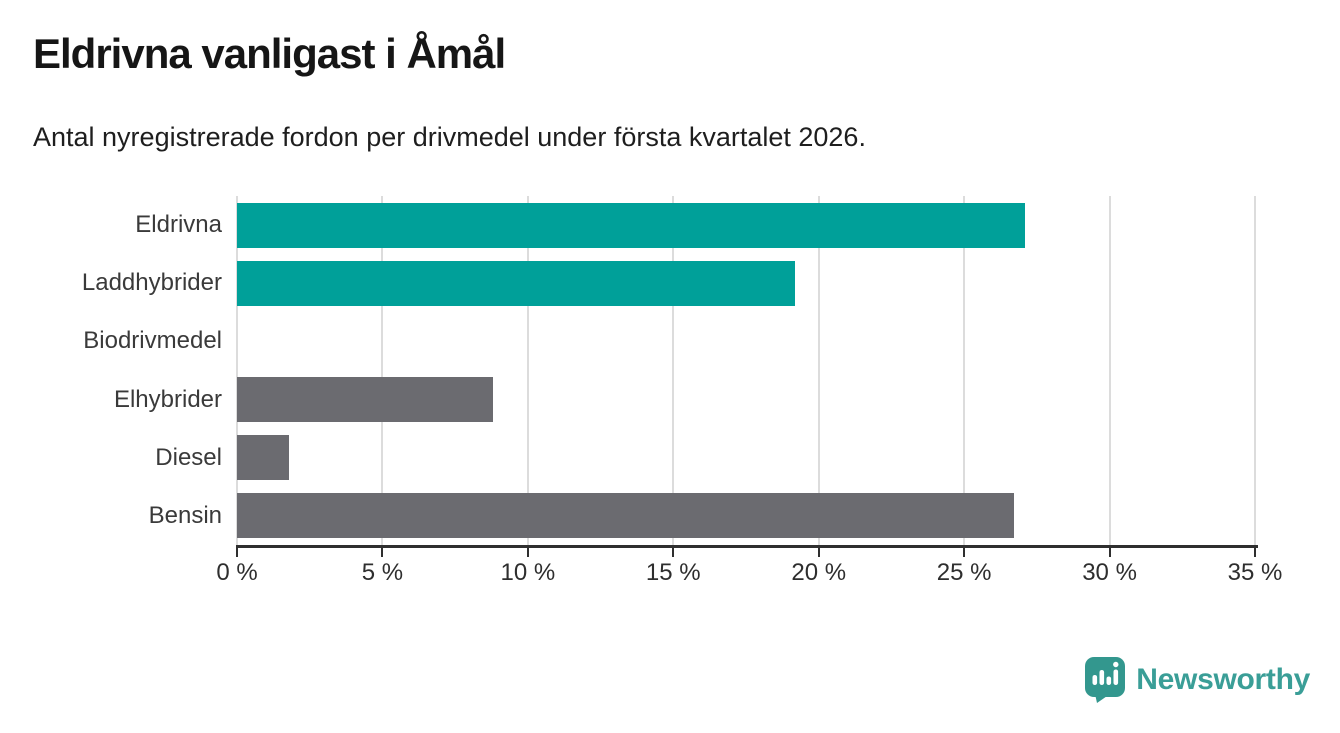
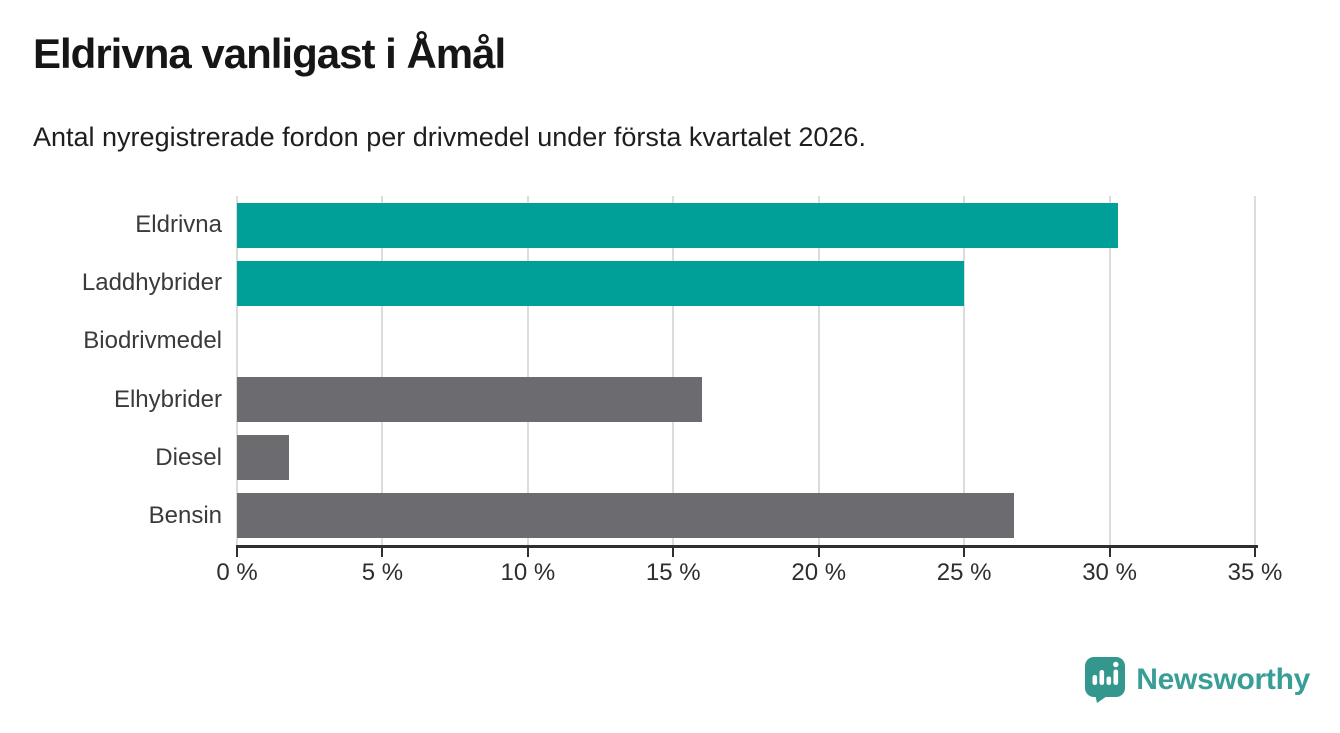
Eldrivna: 27.1% -> 30.3%
Laddhybrider: 19.2% -> 25.0%
Elhybrider: 8.8% -> 16.0%
